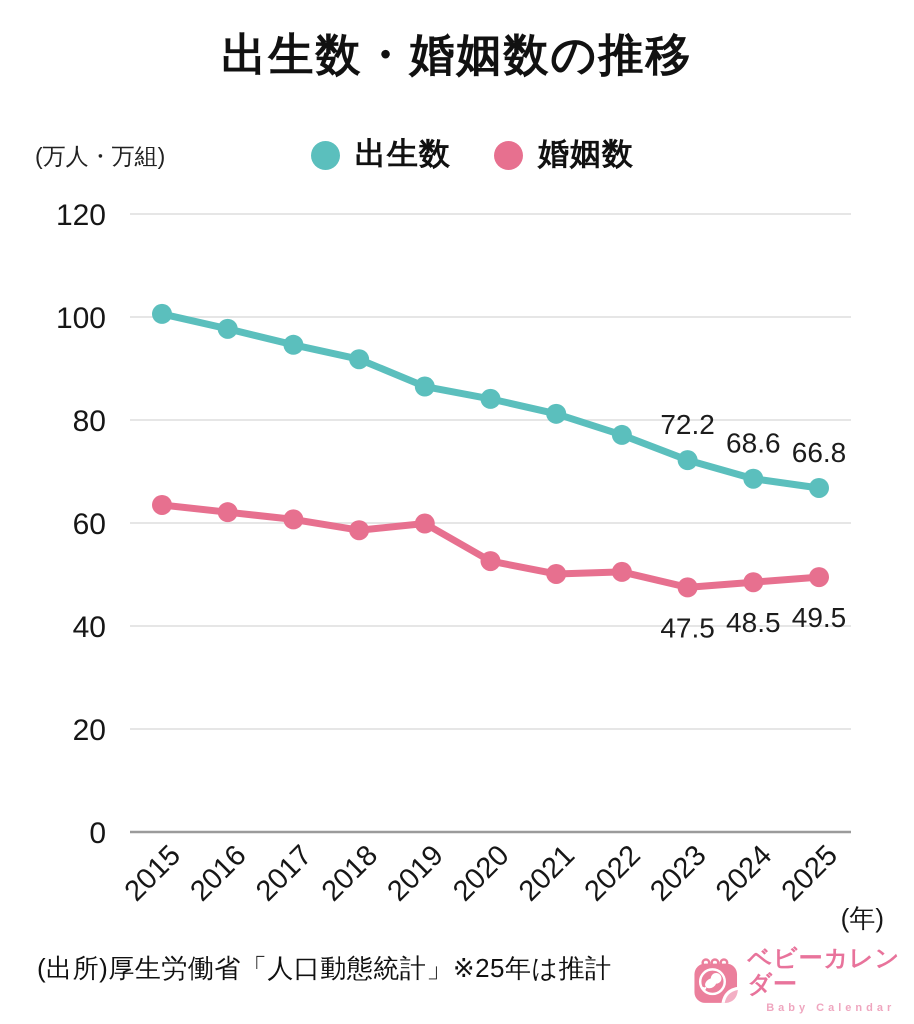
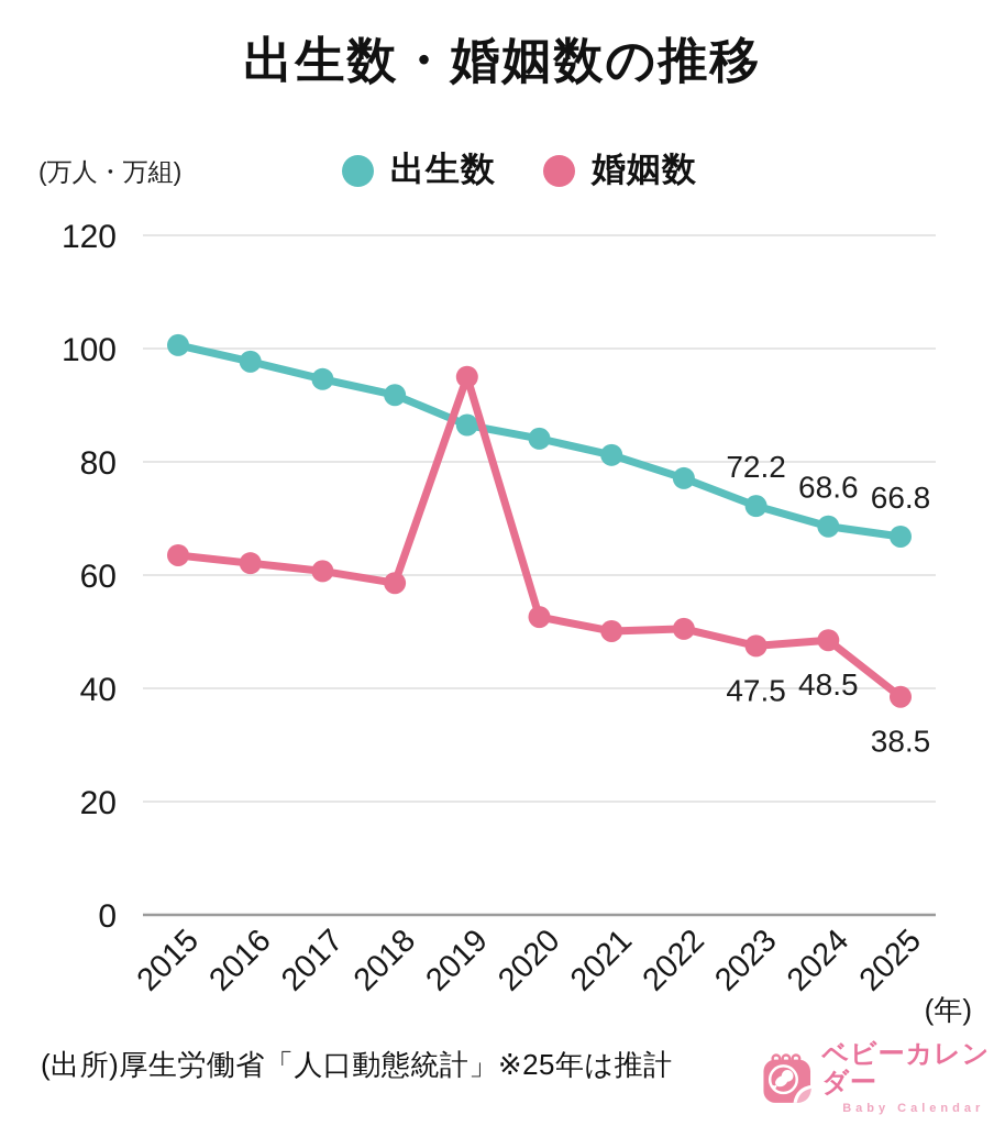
婚姻数/2019: 60 -> 95
婚姻数/2025: 49.5 -> 38.5
